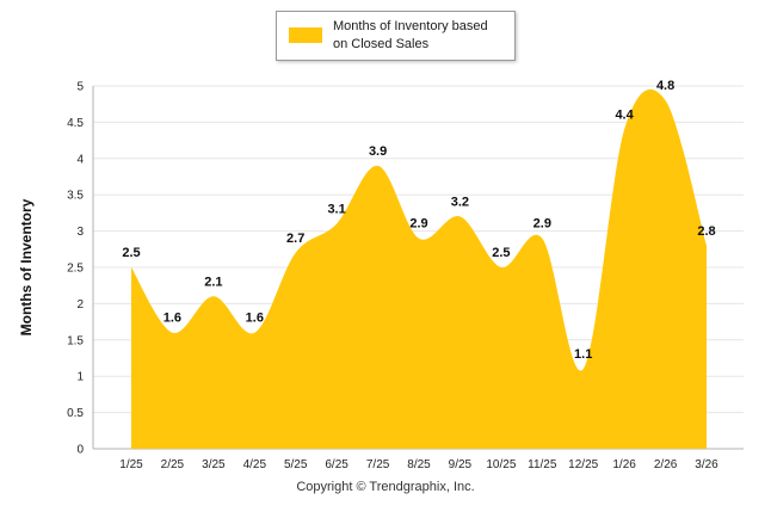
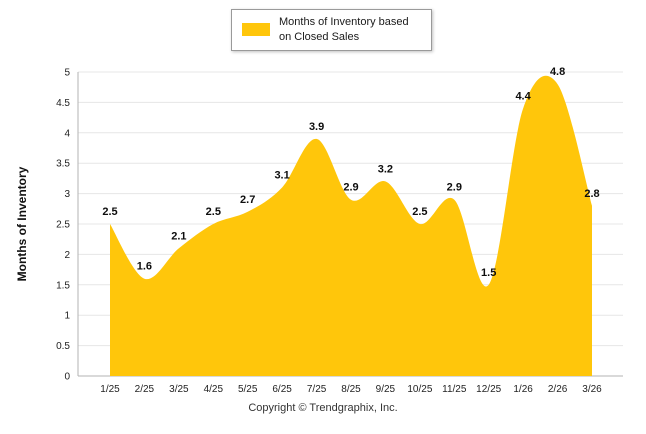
4/25: 1.6 -> 2.5
12/25: 1.1 -> 1.5
